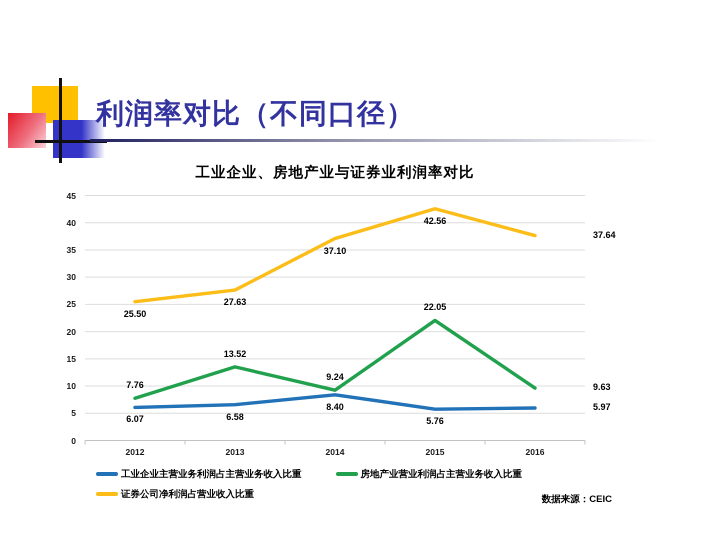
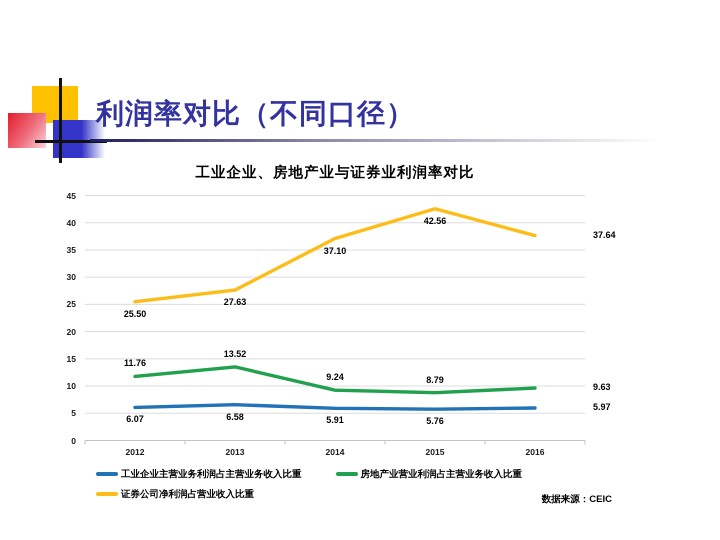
房地产业营业利润占主营业务收入比重/2012: 7.76 -> 11.76
工业企业主营业务利润占主营业务收入比重/2014: 8.40 -> 5.91
房地产业营业利润占主营业务收入比重/2015: 22.05 -> 8.79
